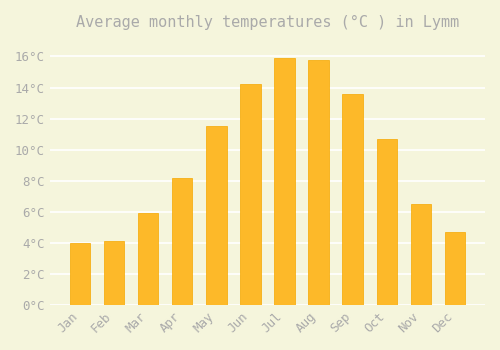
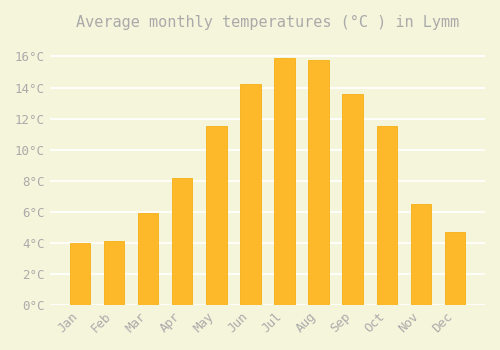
Oct: 10.7°C -> 11.5°C
